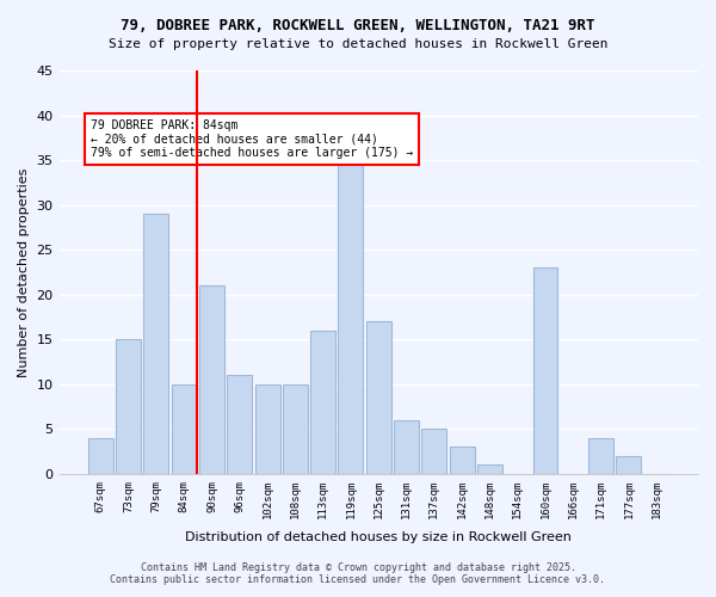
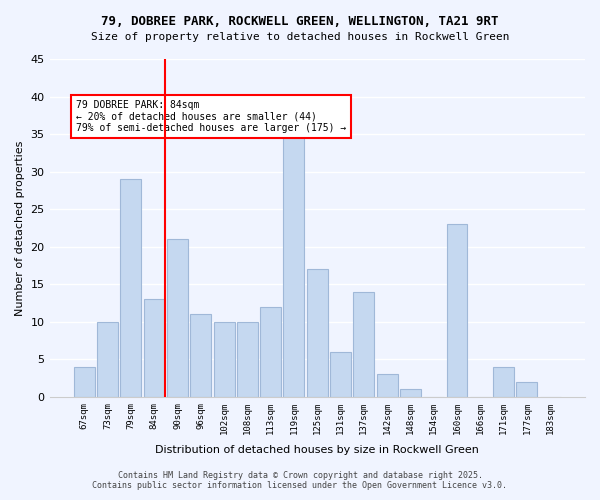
73sqm: 15 -> 10
84sqm: 10 -> 13
113sqm: 16 -> 12
137sqm: 5 -> 14
